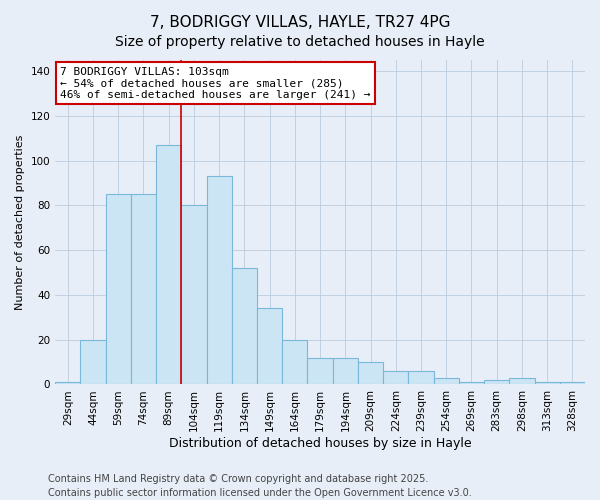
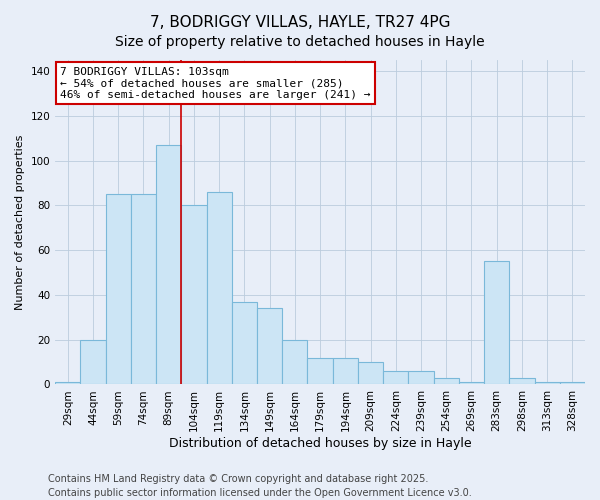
119sqm: 93 -> 86
134sqm: 52 -> 37
283sqm: 2 -> 55
